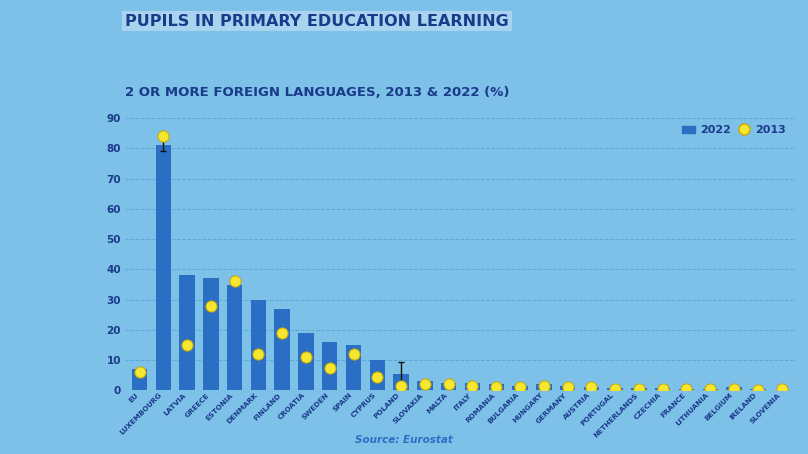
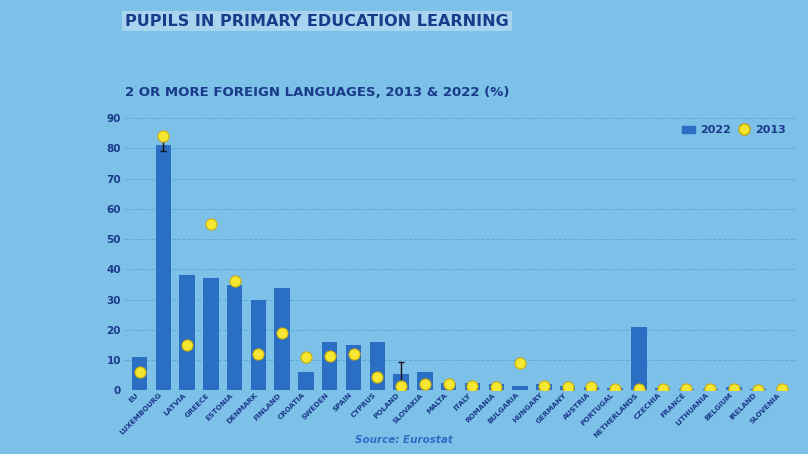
2022/EU: 7.0 -> 11.0
2013/GREECE: 28.0 -> 55.0
2022/FINLAND: 27.0 -> 34.0
2022/CROATIA: 19.0 -> 6.0
2013/SWEDEN: 7.5 -> 11.5
2022/CYPRUS: 10.0 -> 16.0
2022/SLOVAKIA: 3.0 -> 6.0
2013/BULGARIA: 1.0 -> 9.0
2022/NETHERLANDS: 0.7 -> 21.0
